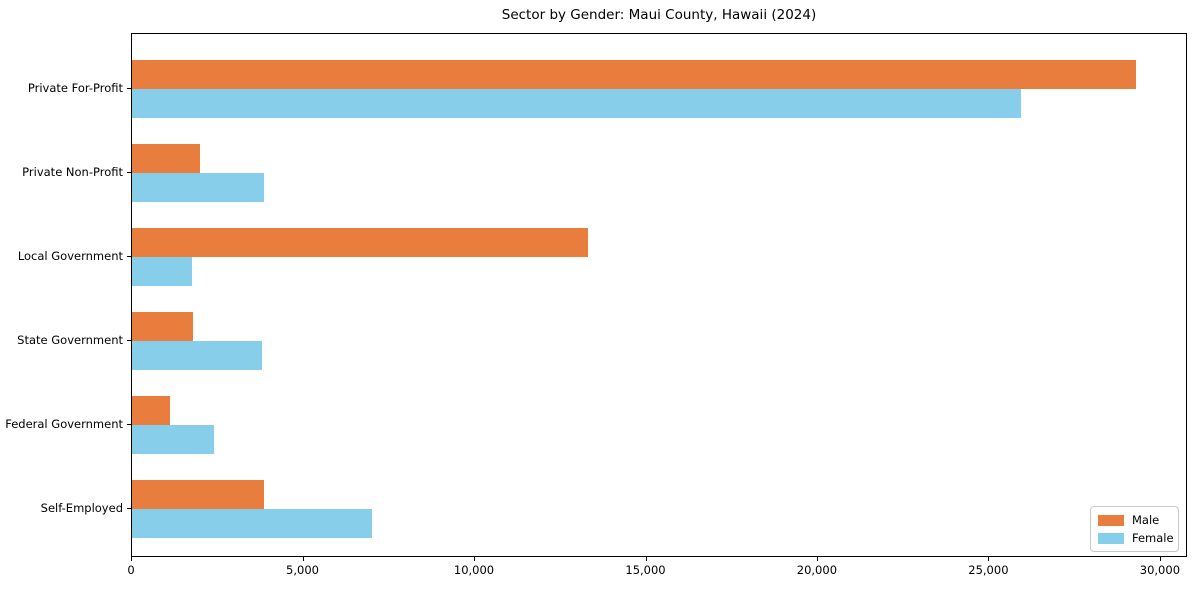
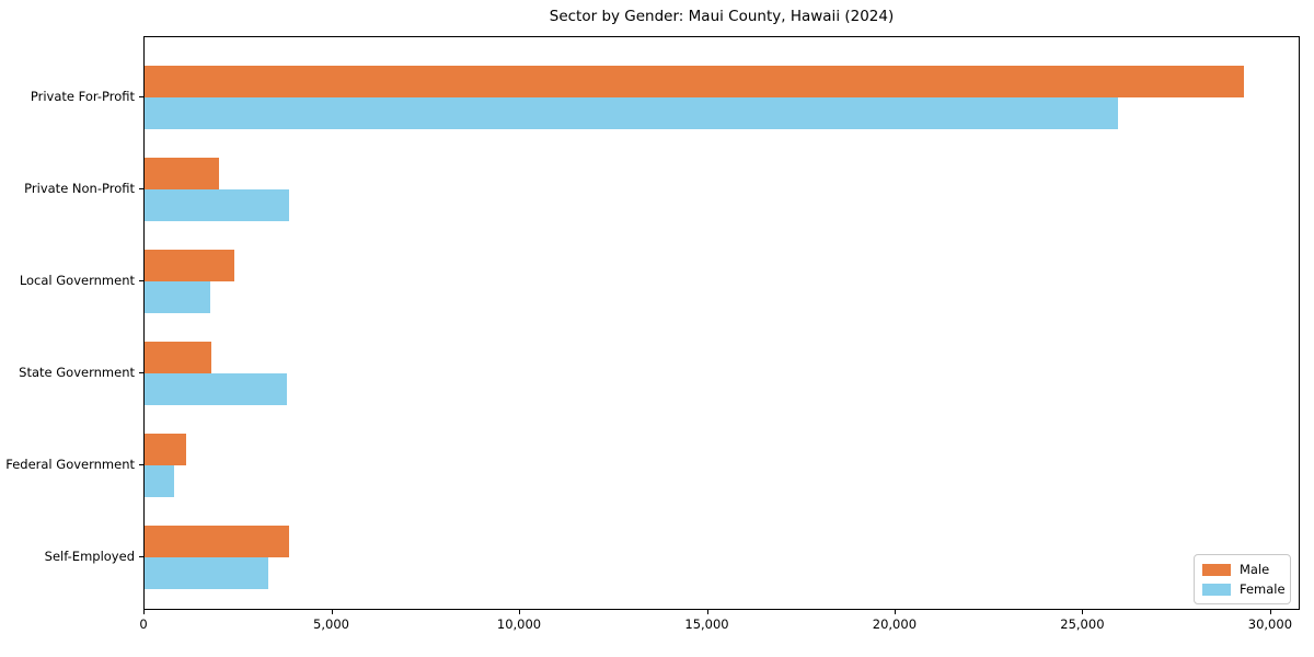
Male/Local Government: 13300 -> 2400
Female/Federal Government: 2400 -> 800
Female/Self-Employed: 7000 -> 3300
